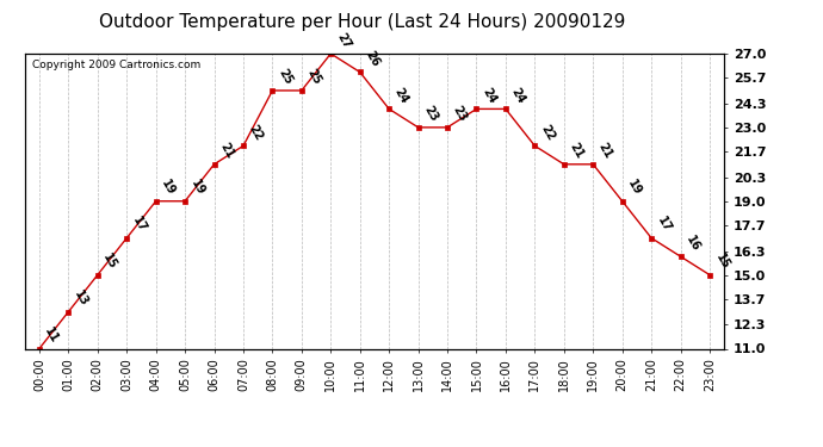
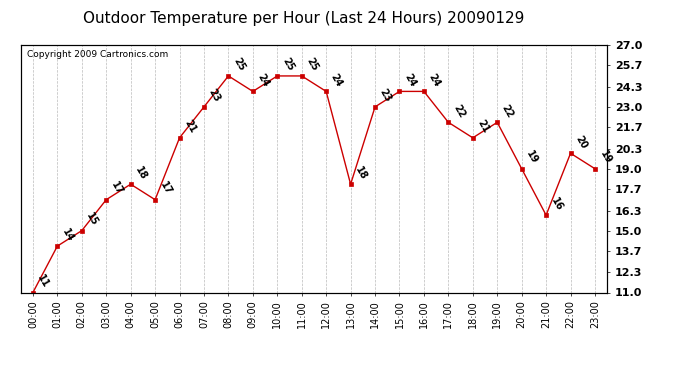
01:00: 13 -> 14
04:00: 19 -> 18
05:00: 19 -> 17
07:00: 22 -> 23
09:00: 25 -> 24
10:00: 27 -> 25
11:00: 26 -> 25
13:00: 23 -> 18
19:00: 21 -> 22
21:00: 17 -> 16
22:00: 16 -> 20
23:00: 15 -> 19
